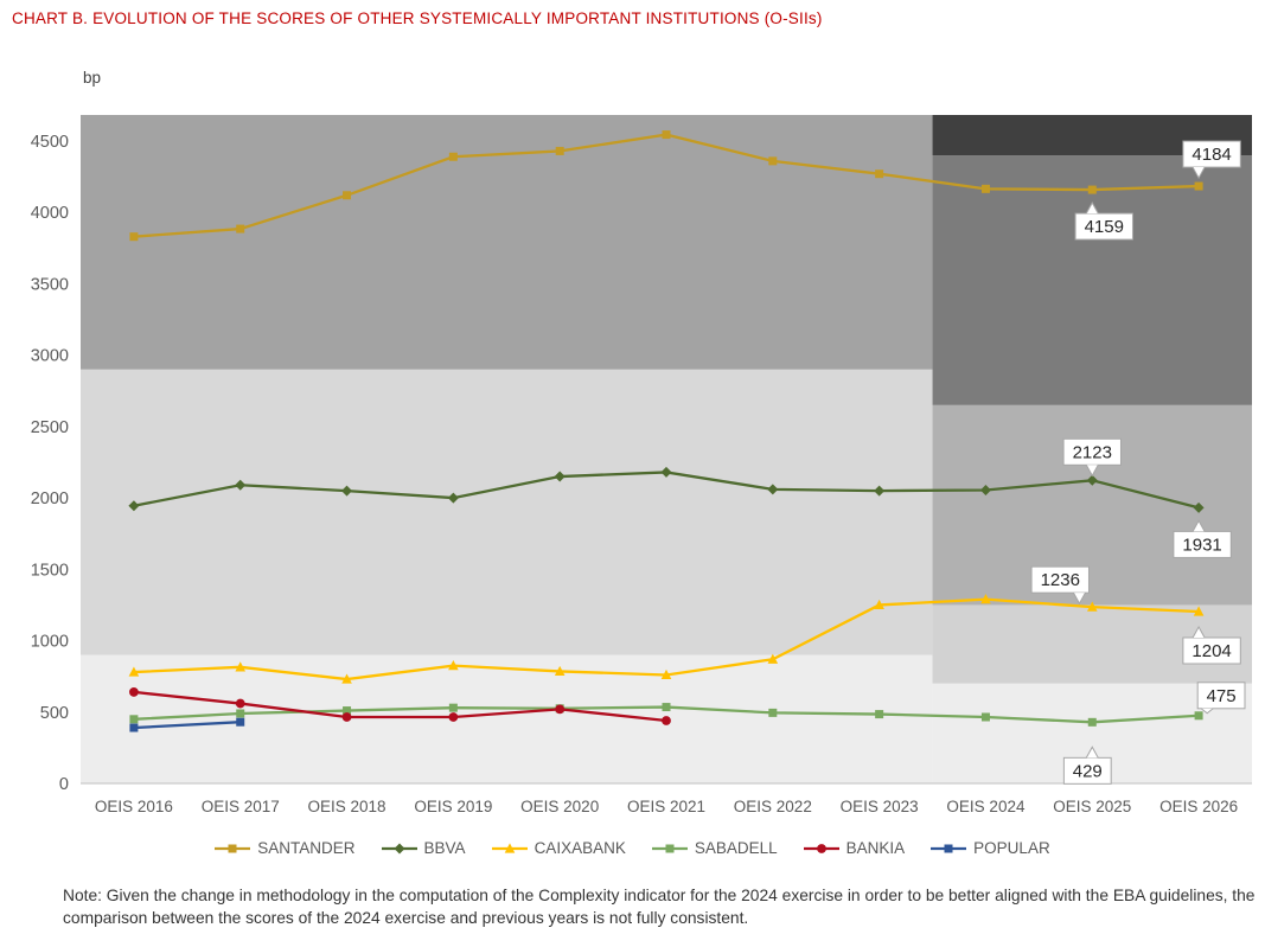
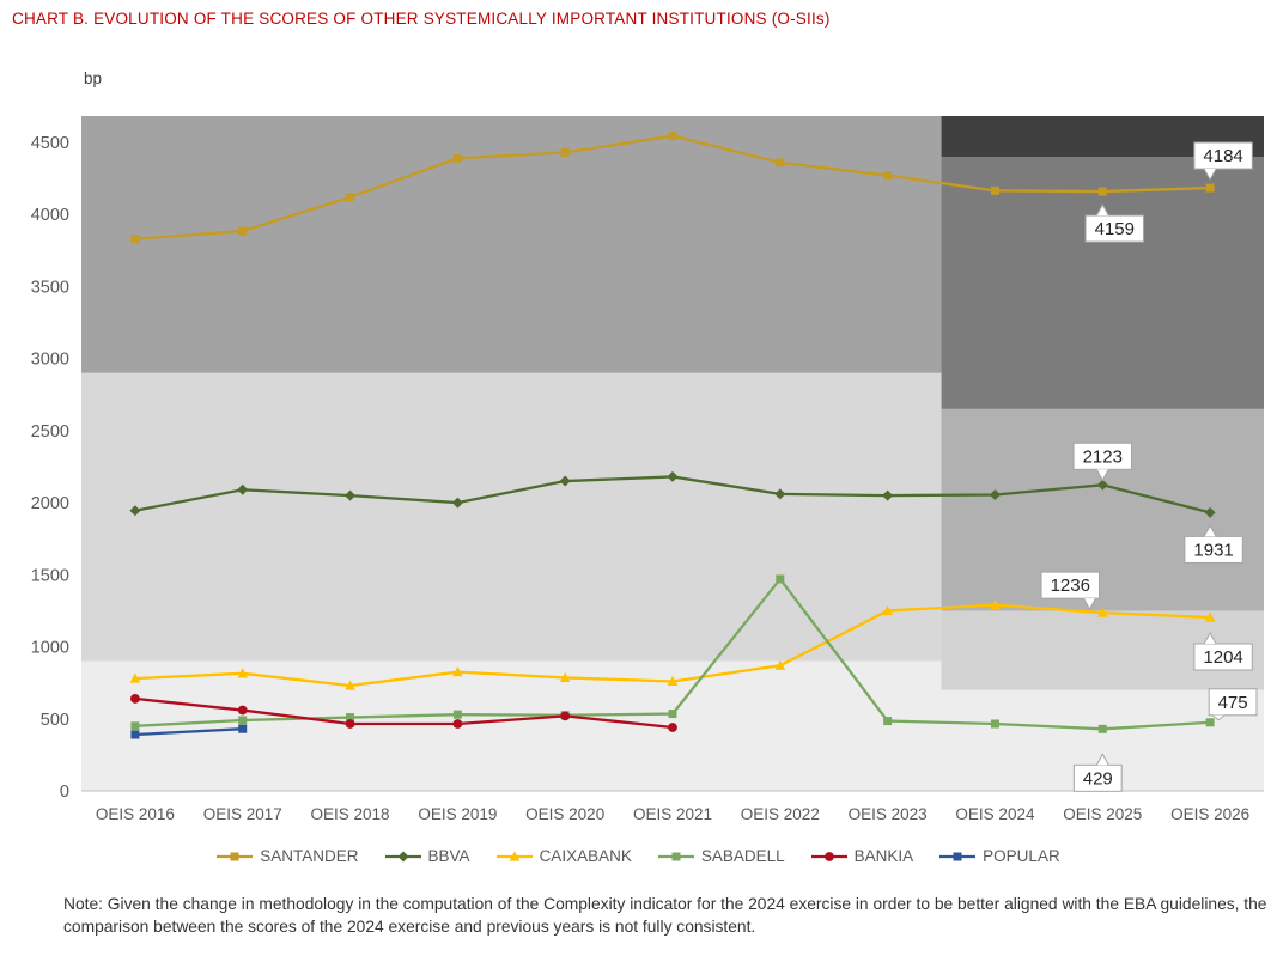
SABADELL/OEIS 2022: 500 -> 1470
